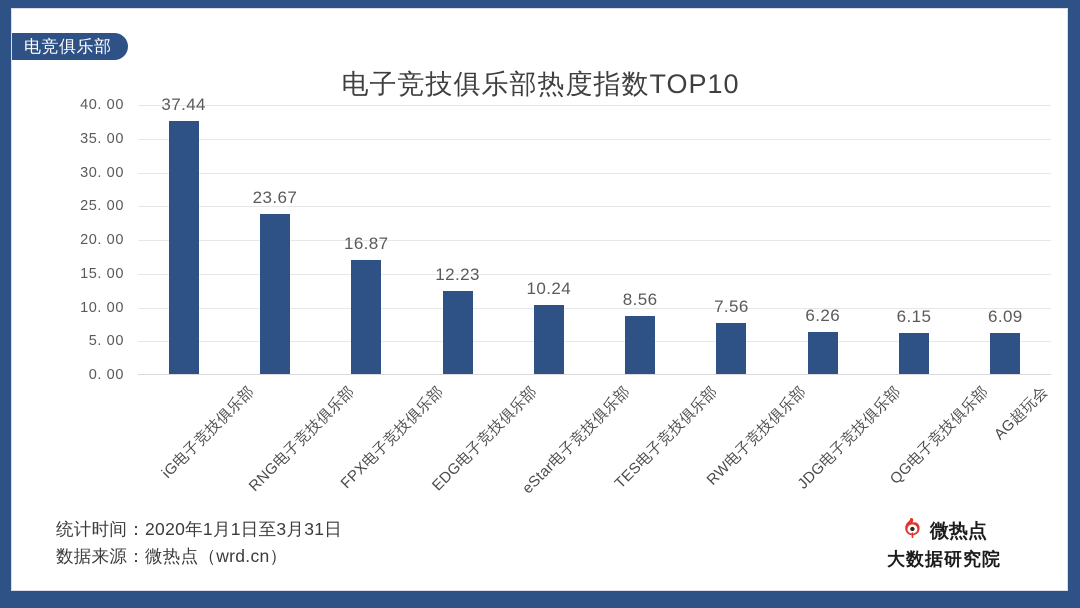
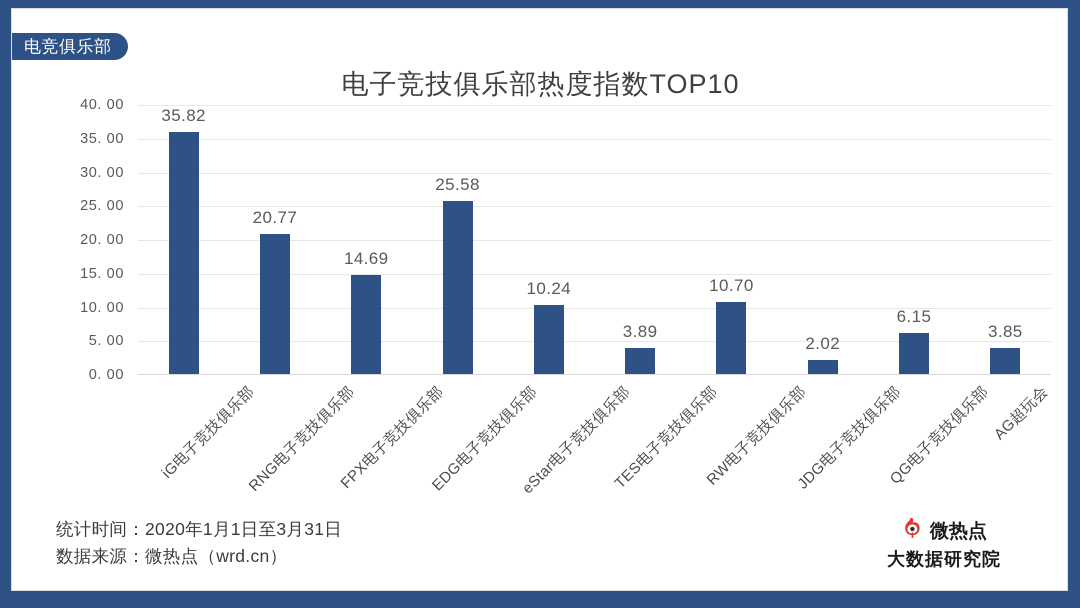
iG电子竞技俱乐部: 37.44 -> 35.82
RNG电子竞技俱乐部: 23.67 -> 20.77
FPX电子竞技俱乐部: 16.87 -> 14.69
EDG电子竞技俱乐部: 12.23 -> 25.58
TES电子竞技俱乐部: 8.56 -> 3.89
RW电子竞技俱乐部: 7.56 -> 10.70
JDG电子竞技俱乐部: 6.26 -> 2.02
AG超玩会: 6.09 -> 3.85
